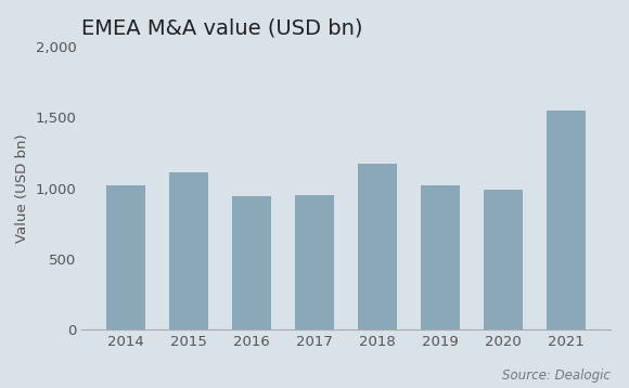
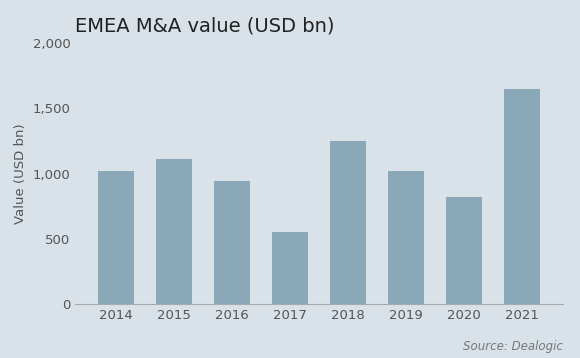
2017: 950 -> 550
2018: 1,180 -> 1,250
2020: 990 -> 820
2021: 1,540 -> 1,650
